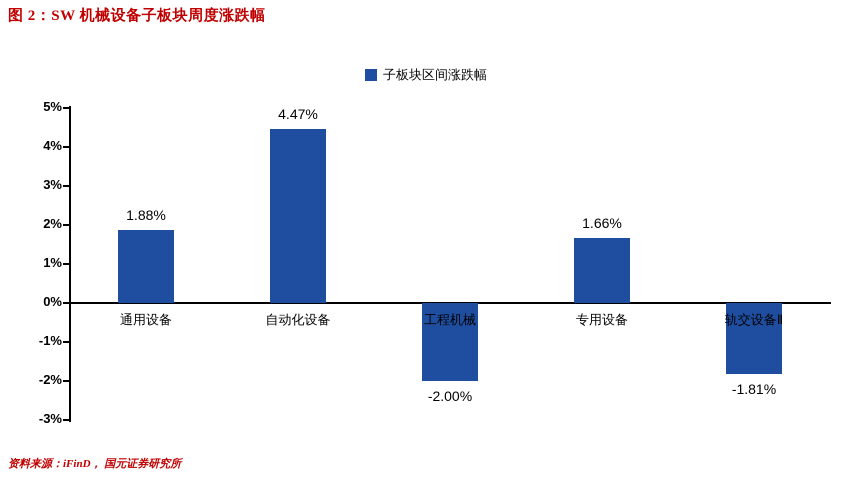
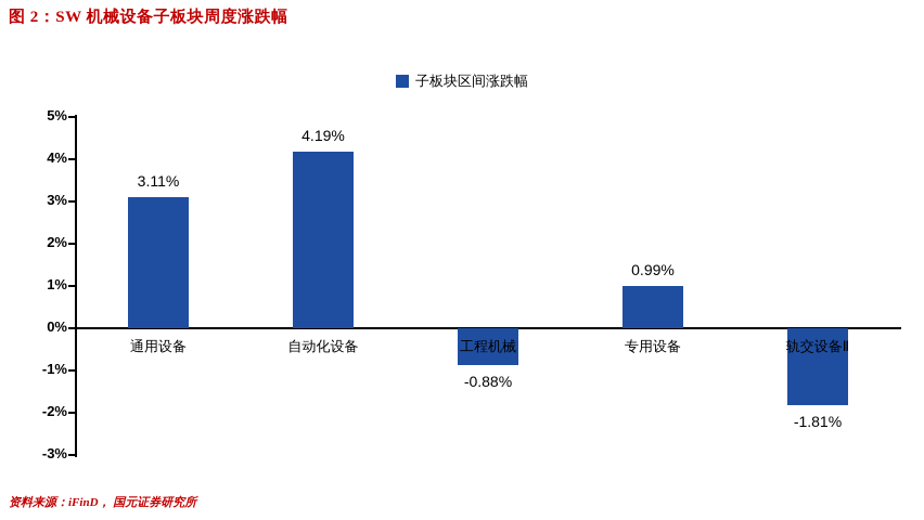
通用设备: 1.88% -> 3.11%
自动化设备: 4.47% -> 4.19%
工程机械: -2.00% -> -0.88%
专用设备: 1.66% -> 0.99%
